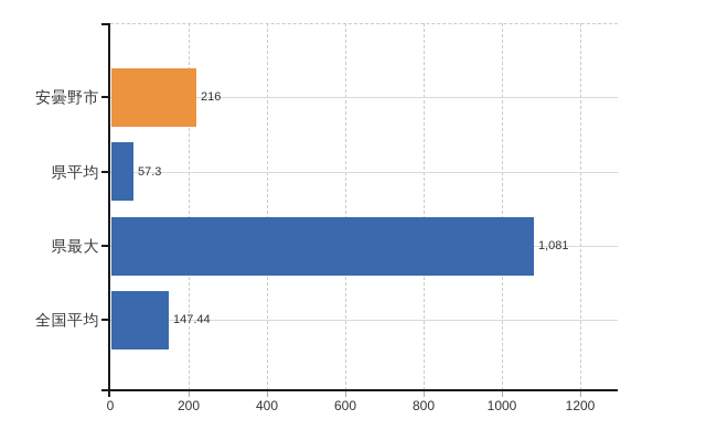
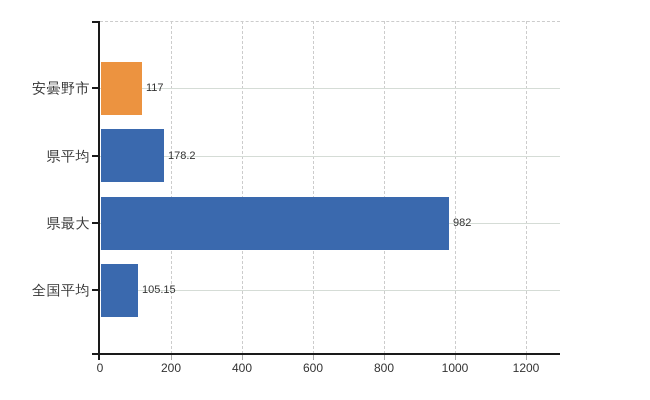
安曇野市: 216 -> 117
県平均: 57.3 -> 178.2
県最大: 1,081 -> 982
全国平均: 147.44 -> 105.15
